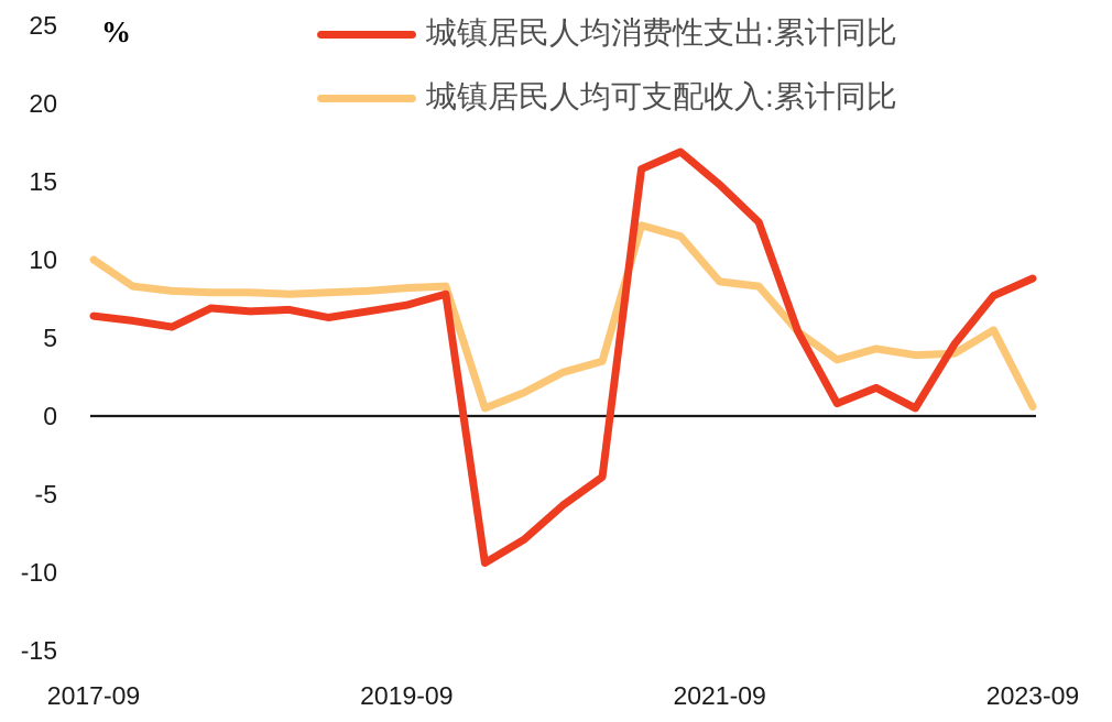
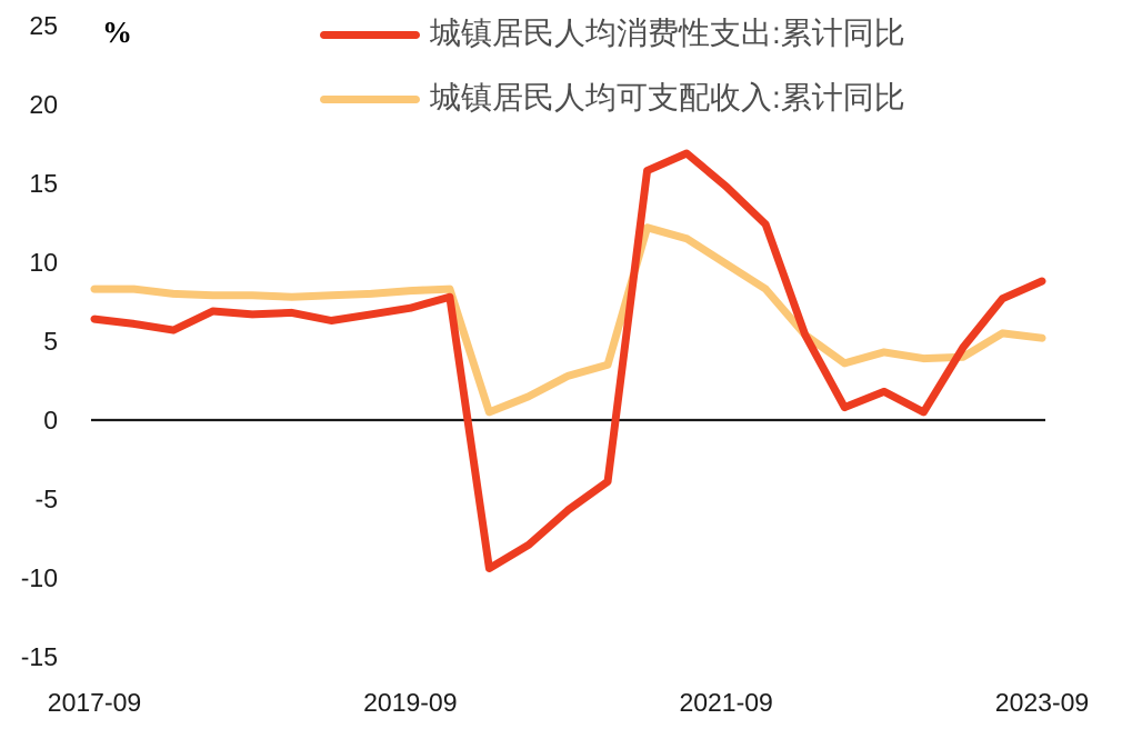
城镇居民人均可支配收入:累计同比/2017-09: 10.0 -> 8.3
城镇居民人均可支配收入:累计同比/2021-09: 8.6 -> 9.9
城镇居民人均可支配收入:累计同比/2023-09: 0.6 -> 5.2
